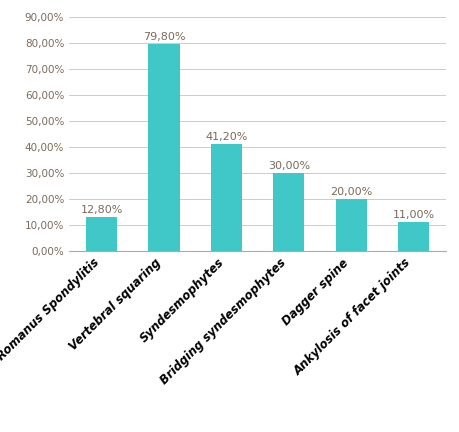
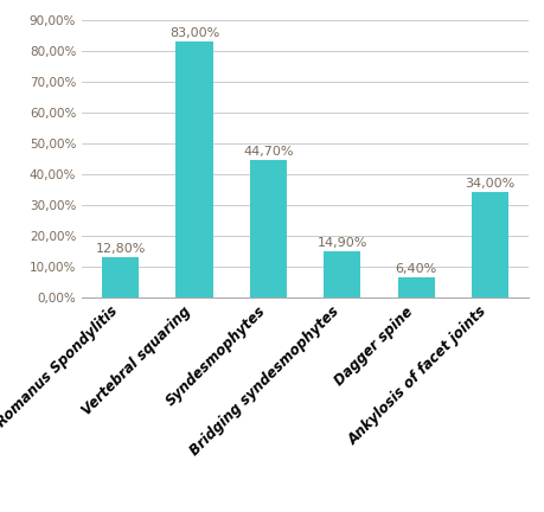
Vertebral squaring: 79,80% -> 83,00%
Syndesmophytes: 41,20% -> 44,70%
Bridging syndesmophytes: 30,00% -> 14,90%
Dagger spine: 20,00% -> 6,40%
Ankylosis of facet joints: 11,00% -> 34,00%
